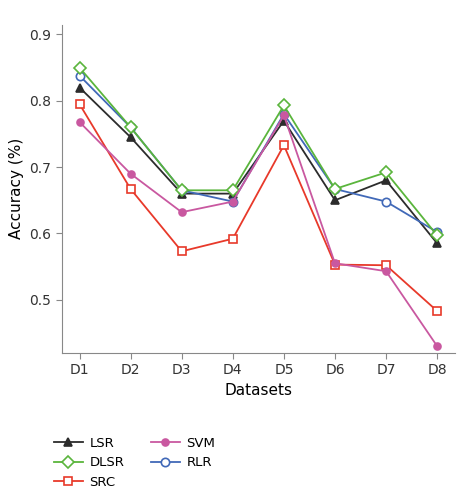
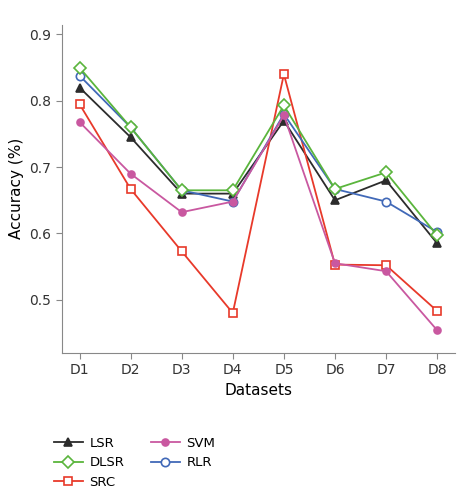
SRC/D4: 0.592 -> 0.480
SRC/D5: 0.733 -> 0.840
SVM/D8: 0.430 -> 0.454
